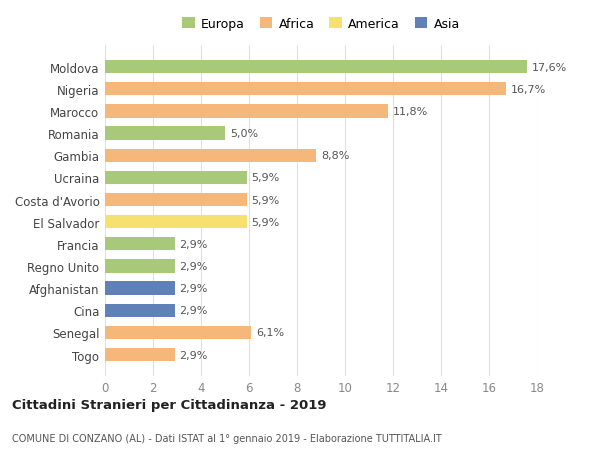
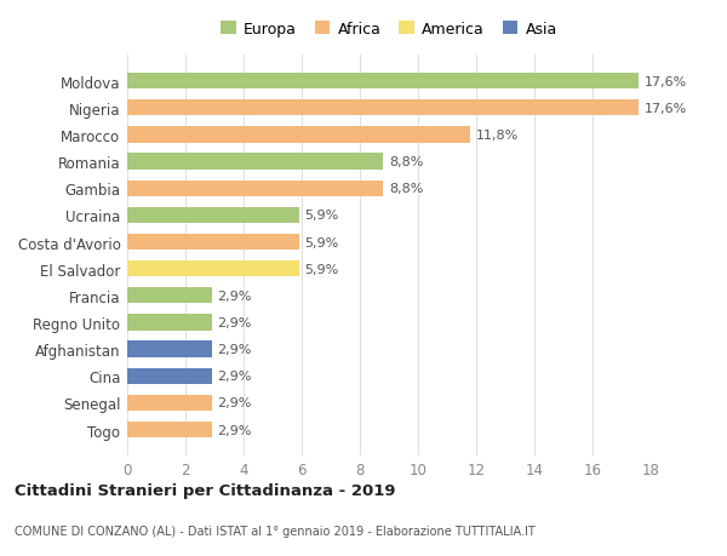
Nigeria: 16,7% -> 17,6%
Romania: 5,0% -> 8,8%
Senegal: 6,1% -> 2,9%
